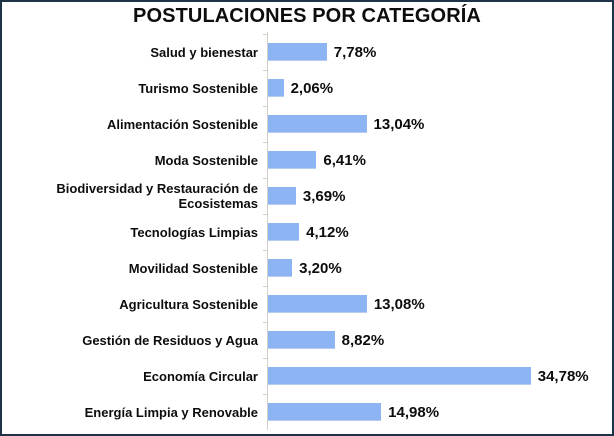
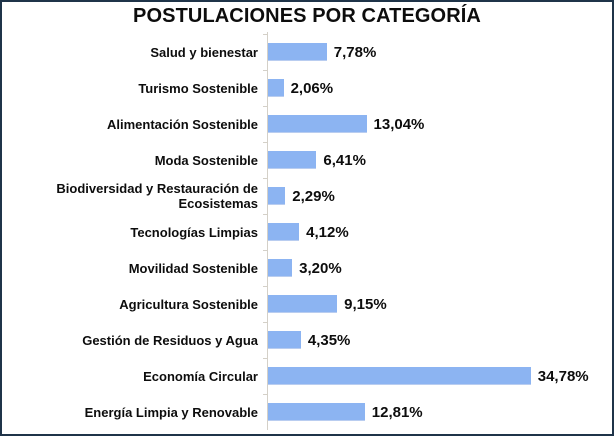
Biodiversidad y Restauración de Ecosistemas: 3,69% -> 2,29%
Agricultura Sostenible: 13,08% -> 9,15%
Gestión de Residuos y Agua: 8,82% -> 4,35%
Energía Limpia y Renovable: 14,98% -> 12,81%
